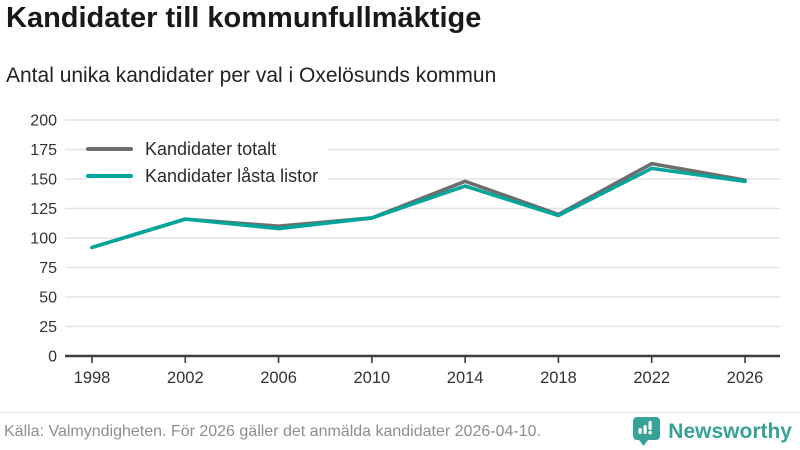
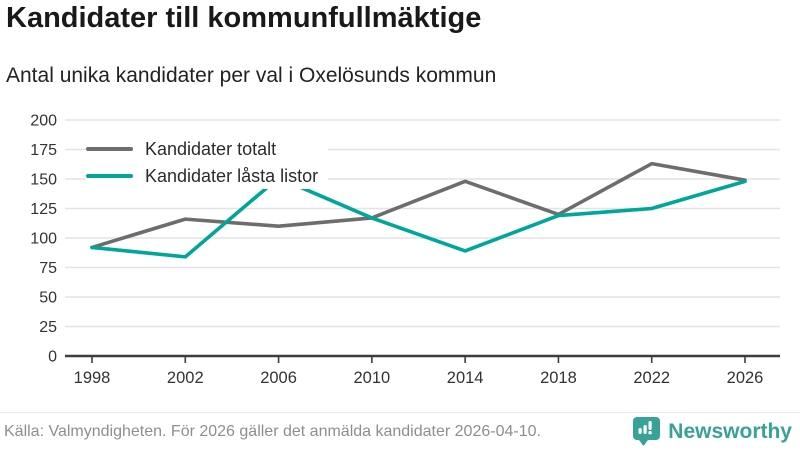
Kandidater låsta listor/2002: 116 -> 84
Kandidater låsta listor/2006: 108 -> 151
Kandidater låsta listor/2014: 144 -> 89
Kandidater låsta listor/2022: 159 -> 125
